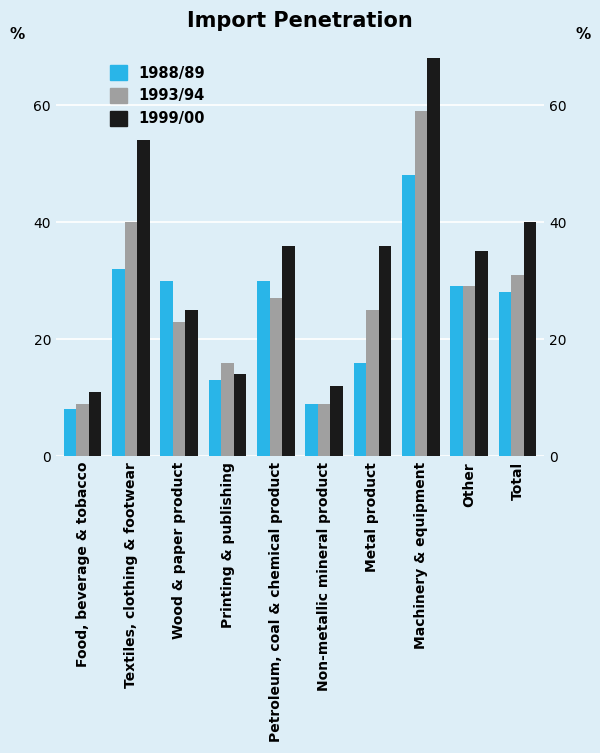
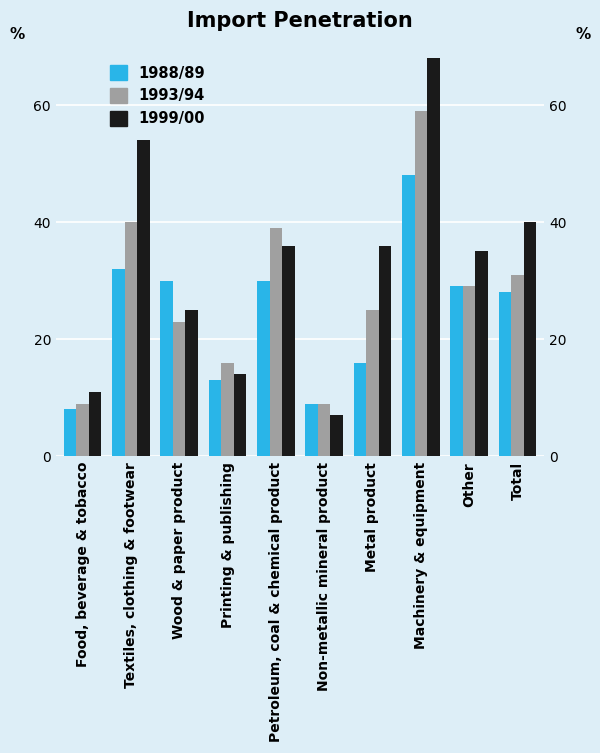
1993/94/Petroleum, coal & chemical product: 27 -> 39
1999/00/Non-metallic mineral product: 12 -> 7
